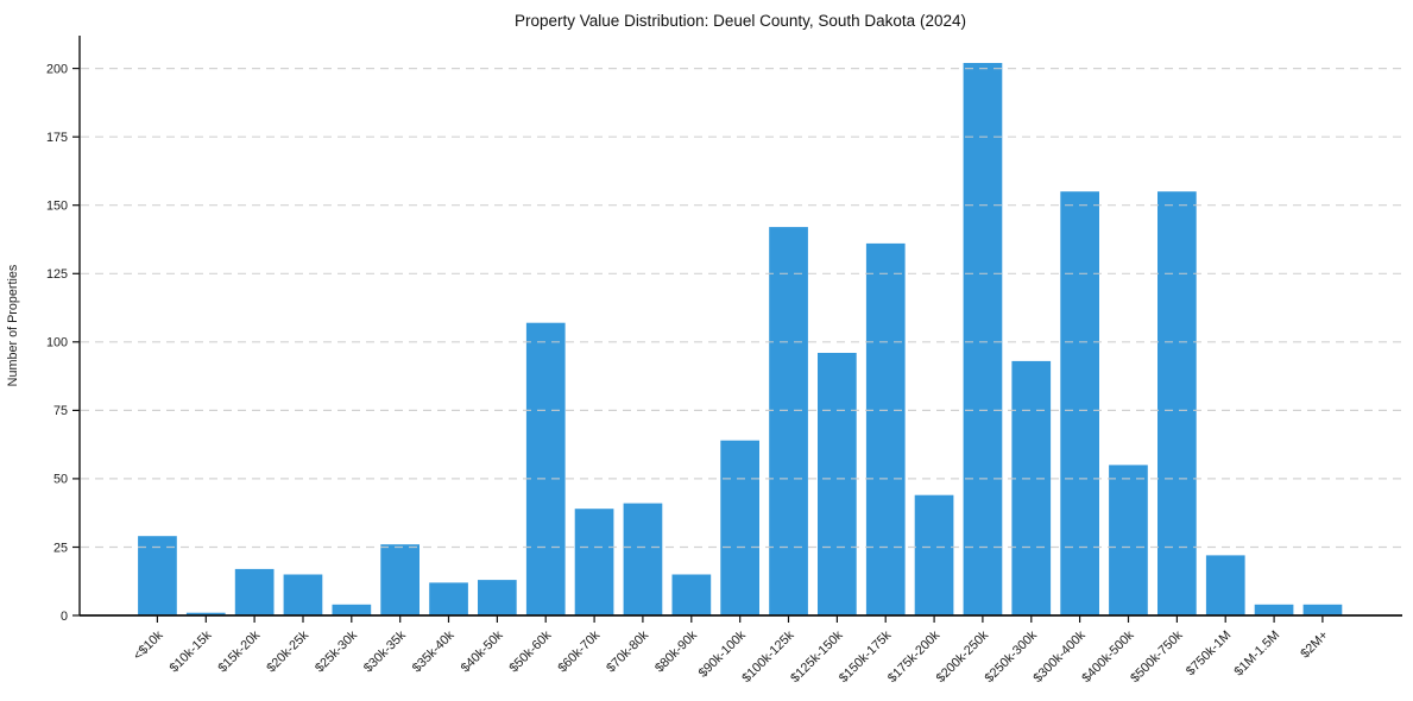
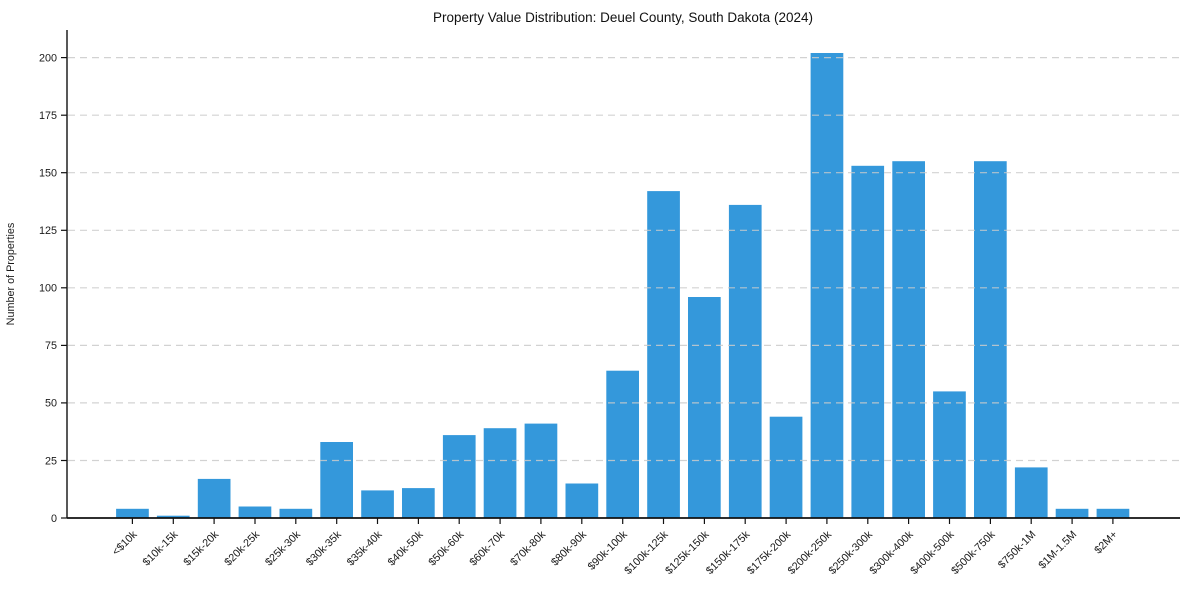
<$10k: 29 -> 4
$20k-25k: 15 -> 5
$30k-35k: 26 -> 33
$50k-60k: 107 -> 36
$250k-300k: 93 -> 153
